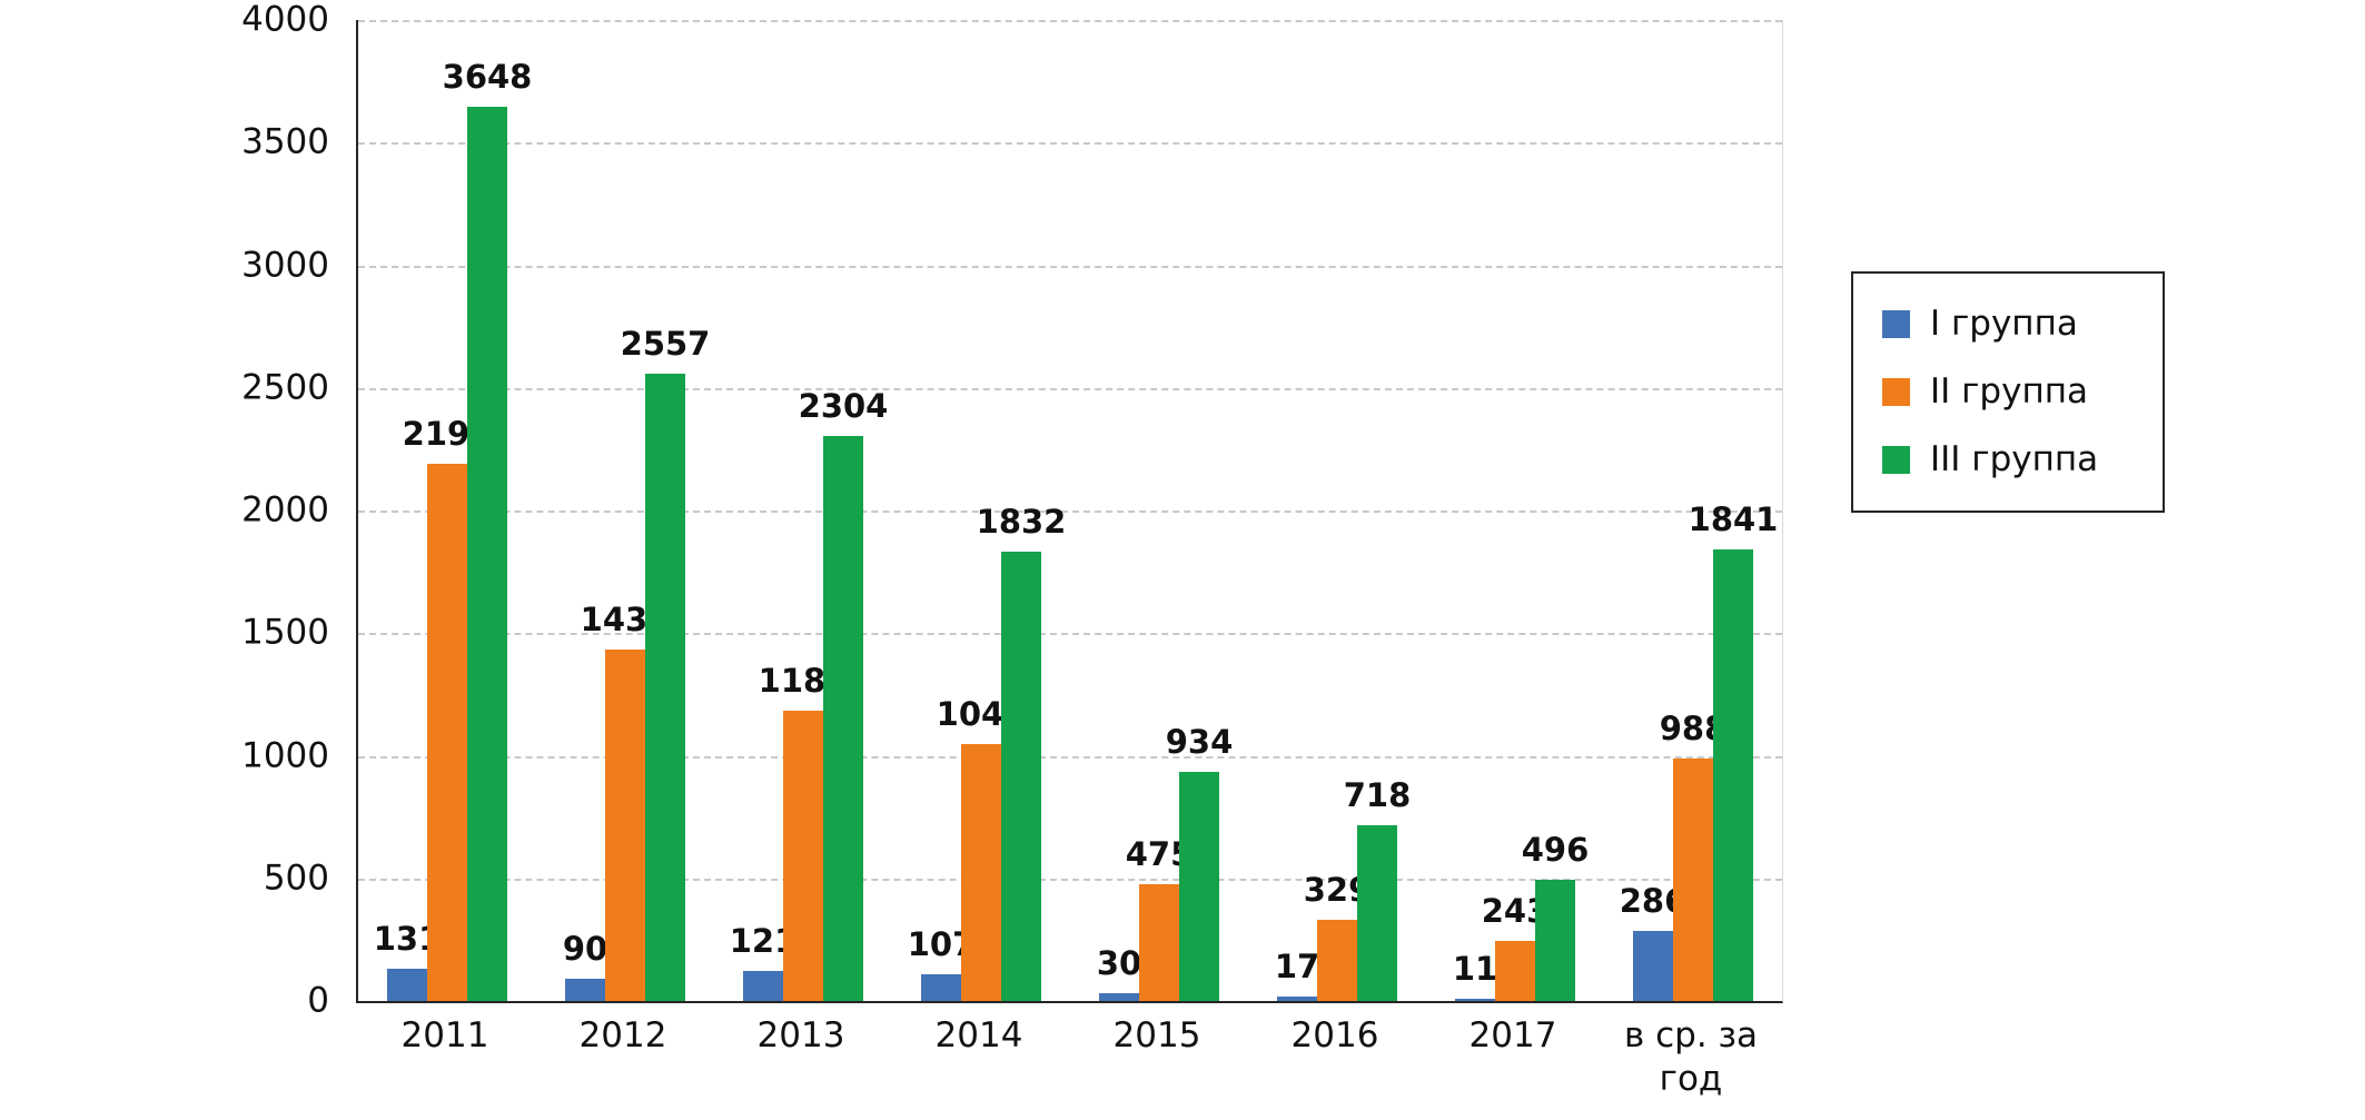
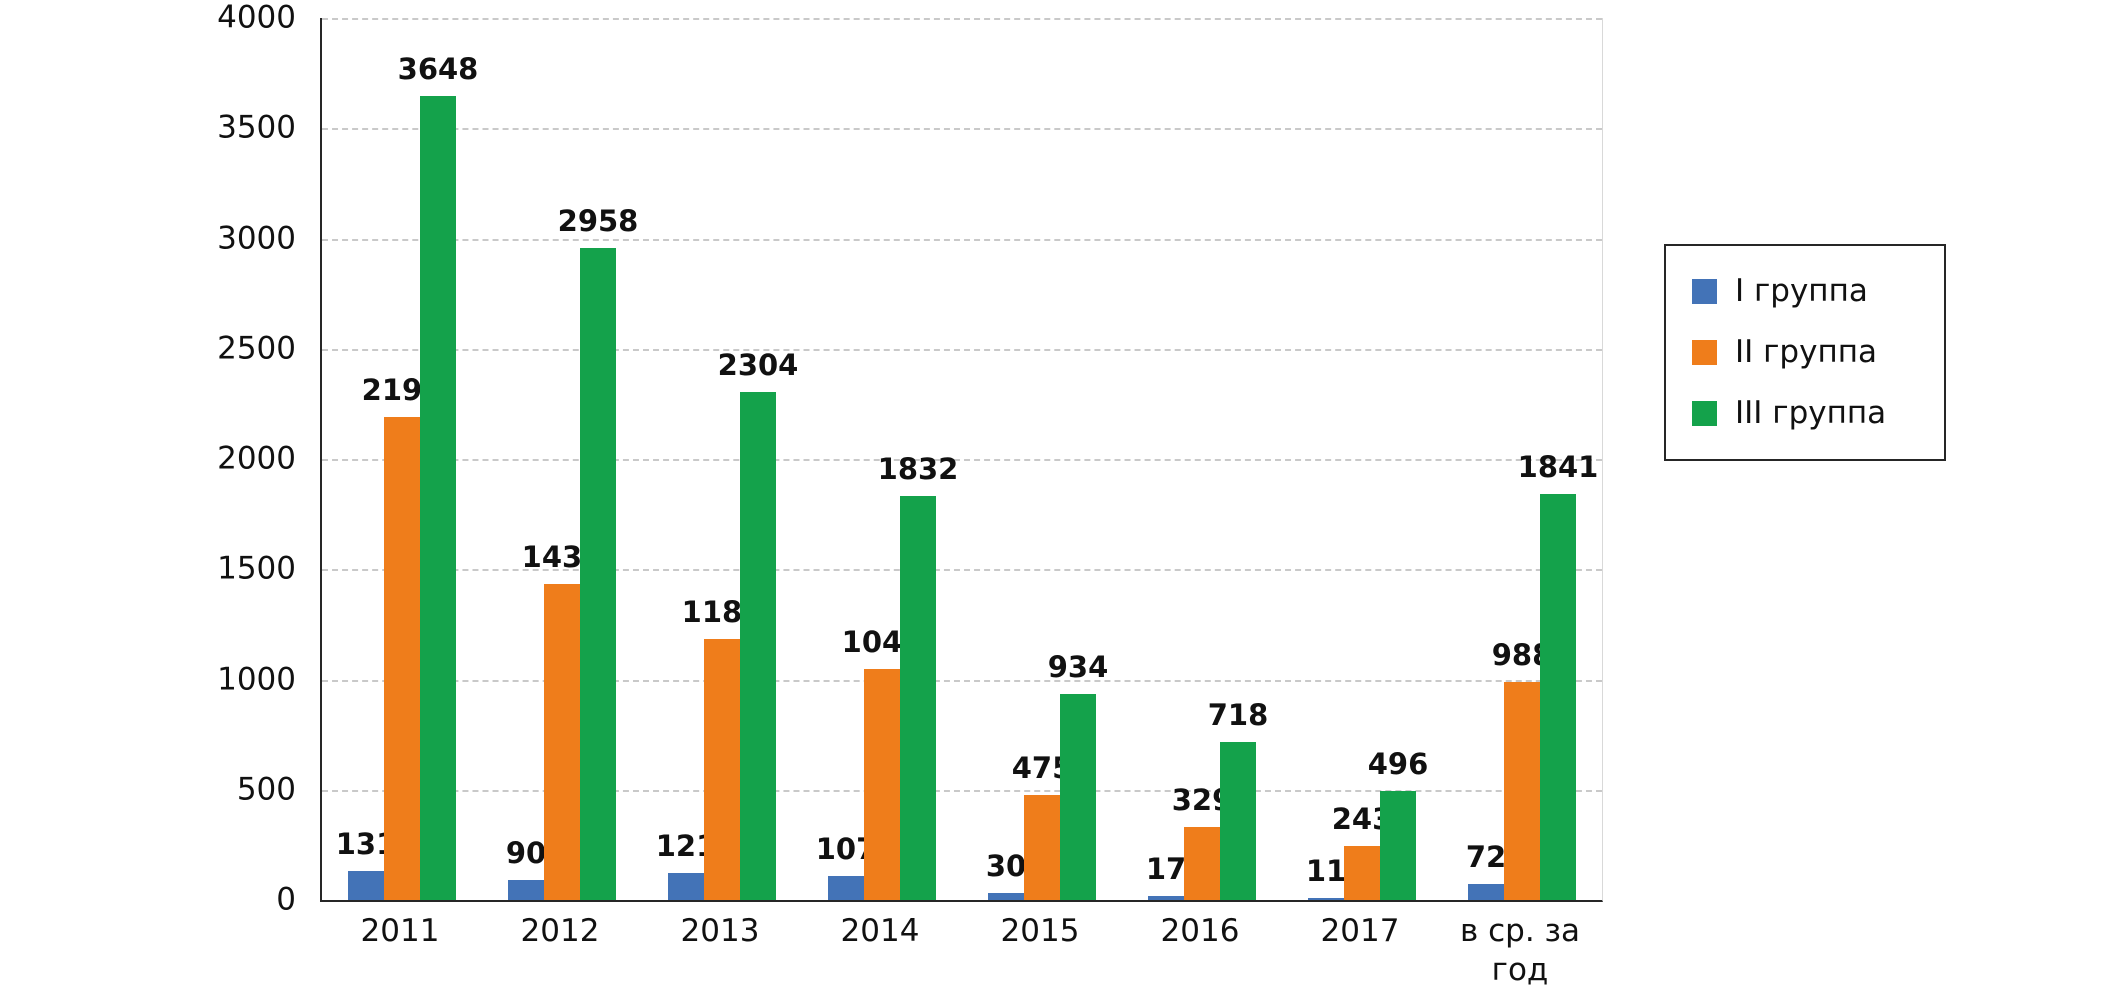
III группа/2012: 2557 -> 2958
I группа/в ср. за год: 286 -> 72
